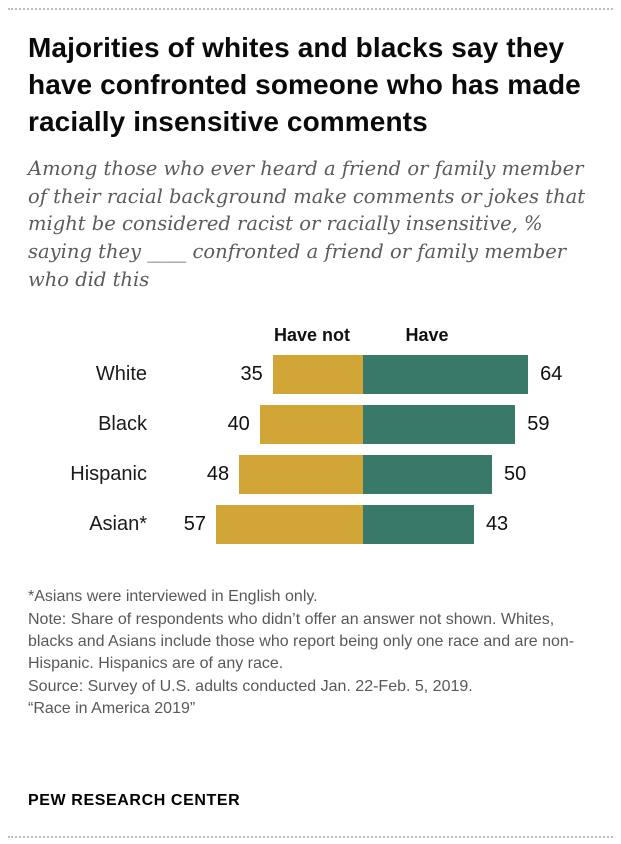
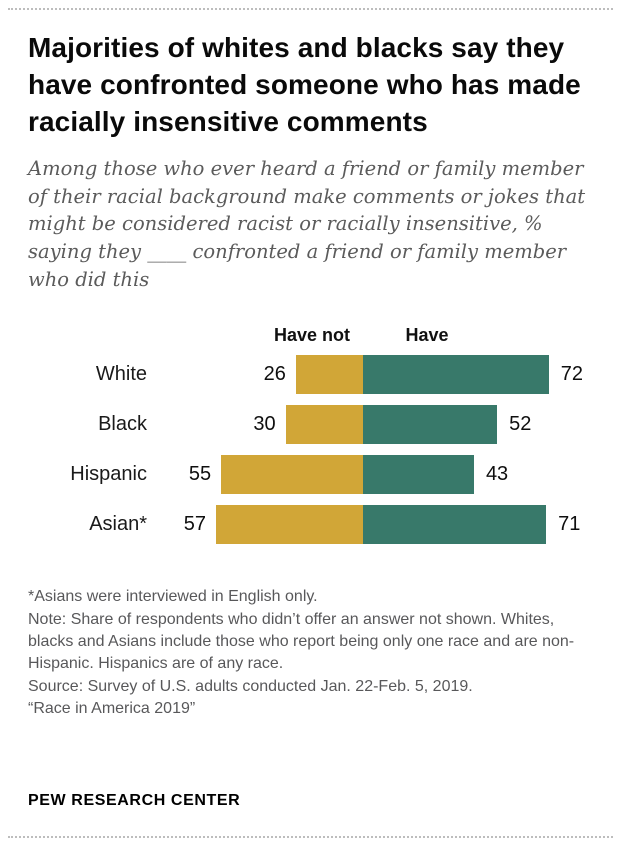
Have not/White: 35 -> 26
Have/White: 64 -> 72
Have not/Black: 40 -> 30
Have/Black: 59 -> 52
Have not/Hispanic: 48 -> 55
Have/Hispanic: 50 -> 43
Have/Asian*: 43 -> 71
